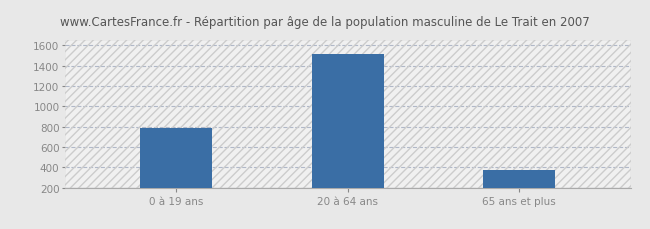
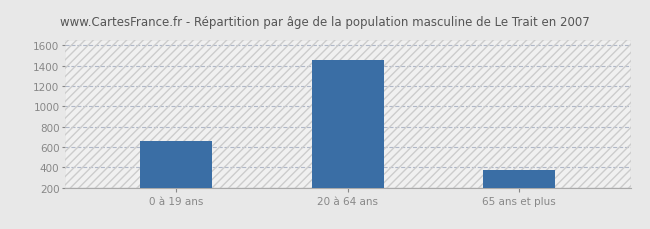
0 à 19 ans: 790 -> 660
20 à 64 ans: 1520 -> 1460
